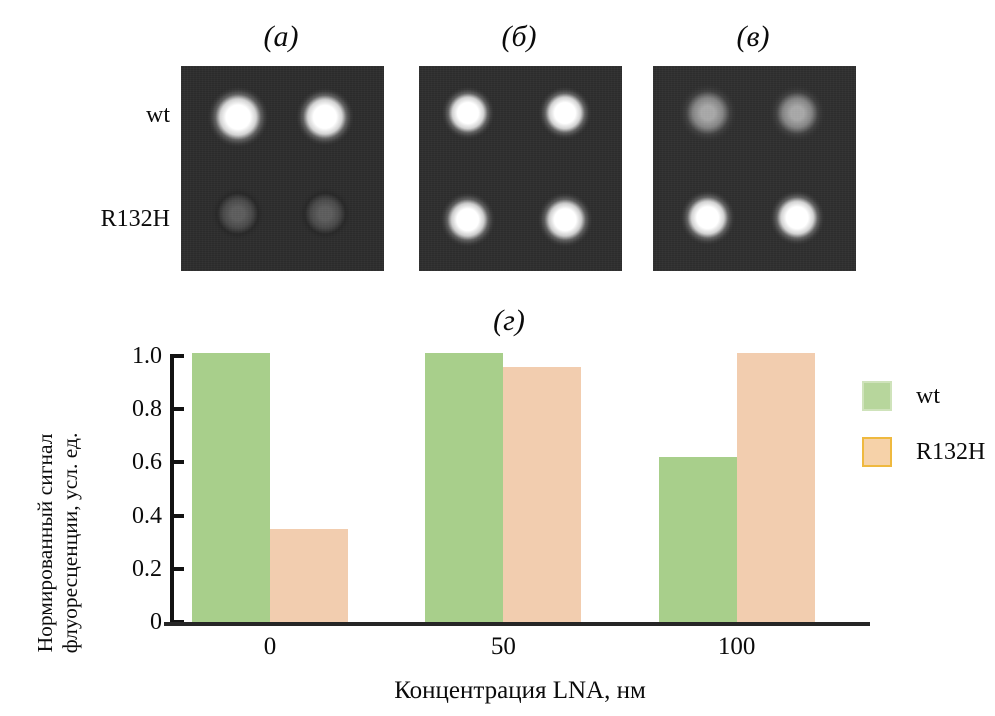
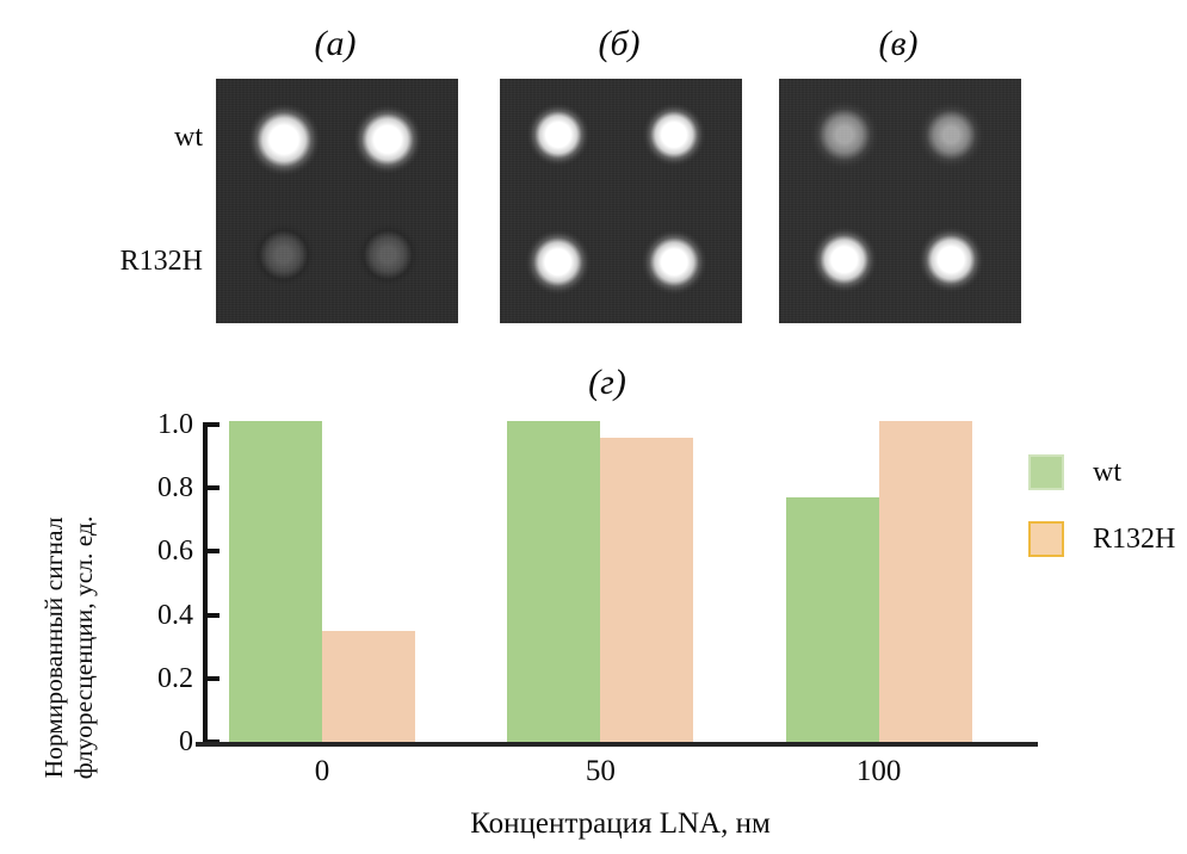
wt/100: 0.62 -> 0.77
